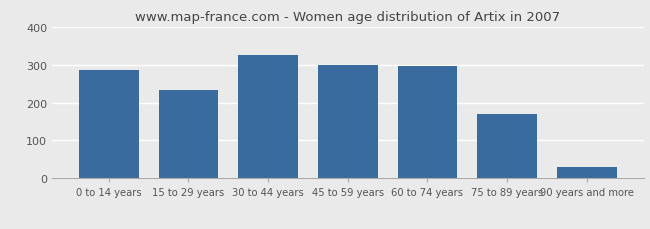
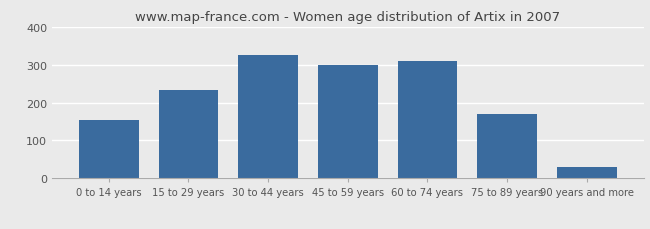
0 to 14 years: 285 -> 155
60 to 74 years: 295 -> 310
